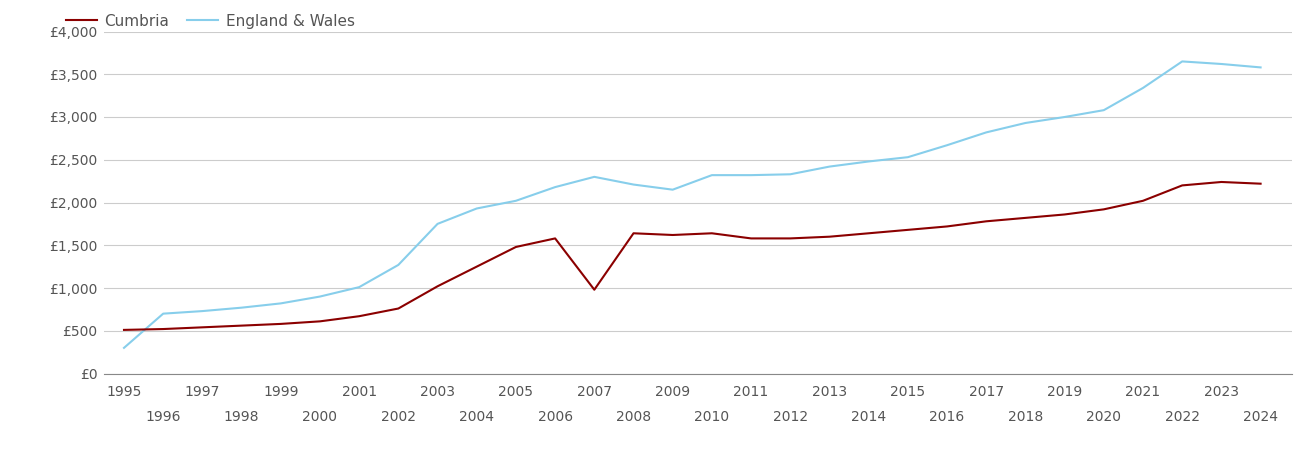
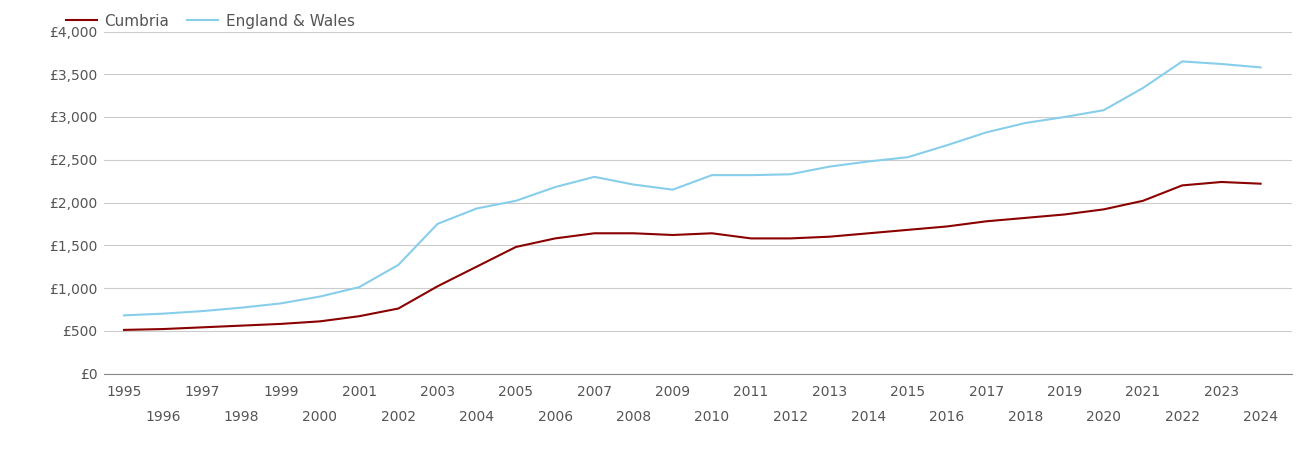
England & Wales/1995: £300 -> £680
Cumbria/2007: £980 -> £1,640
